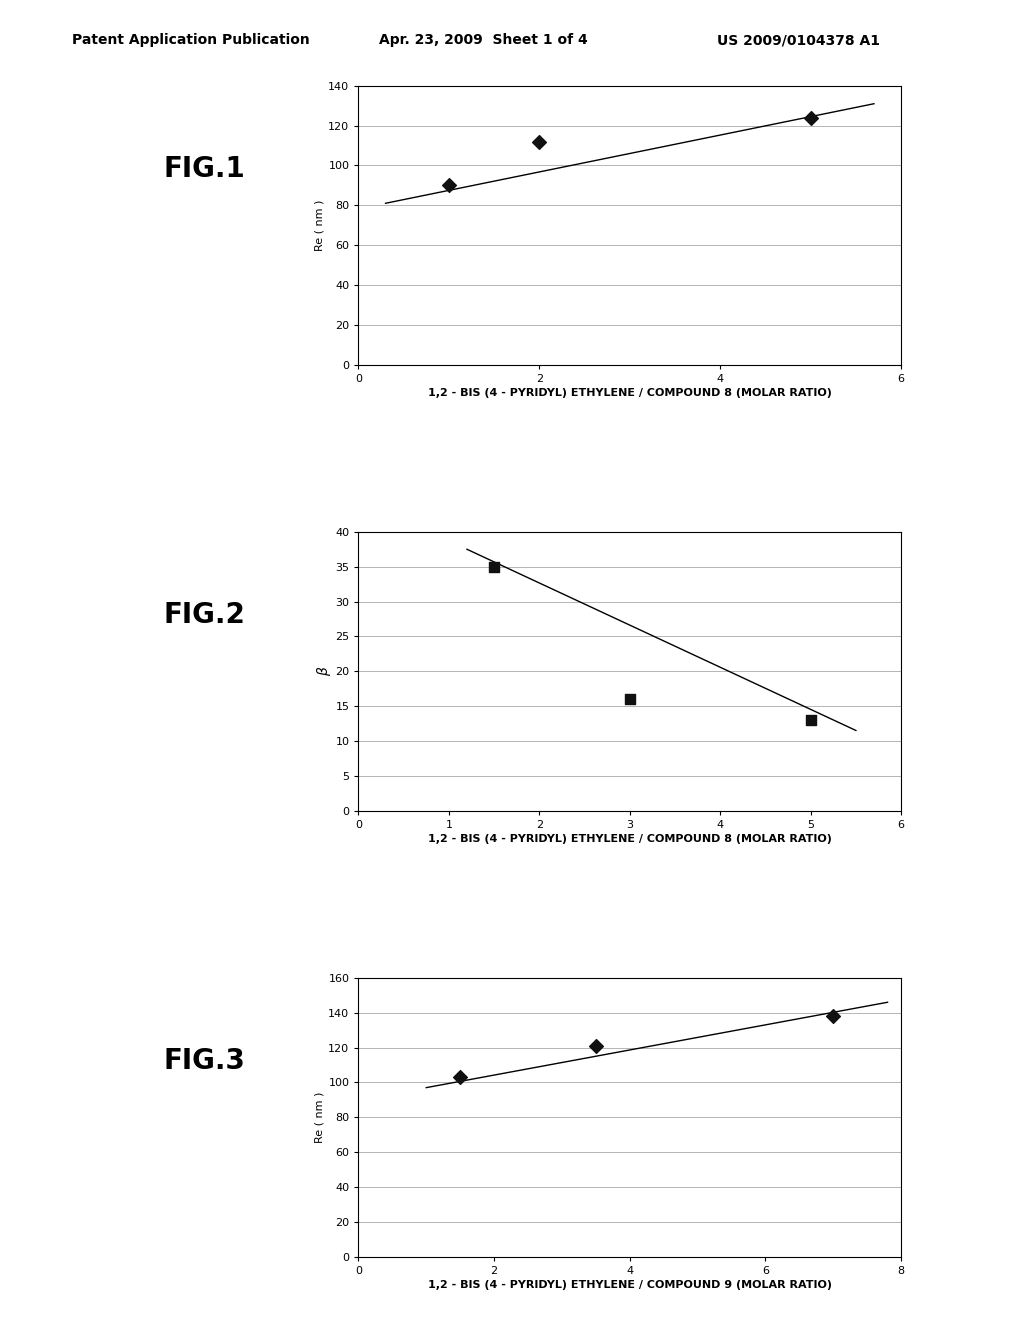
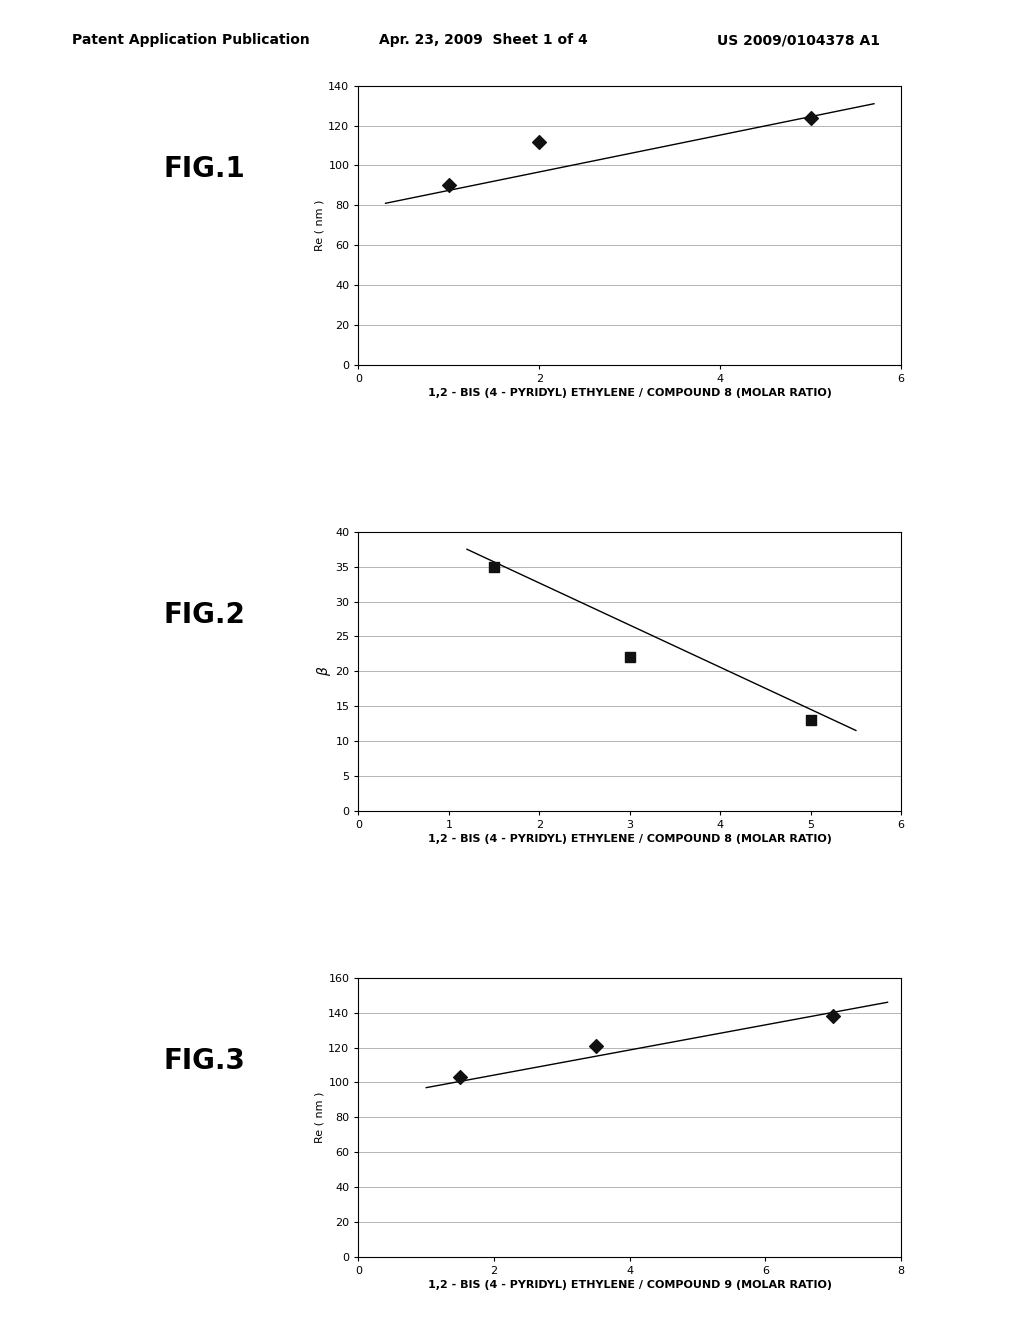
3: 16 -> 22
